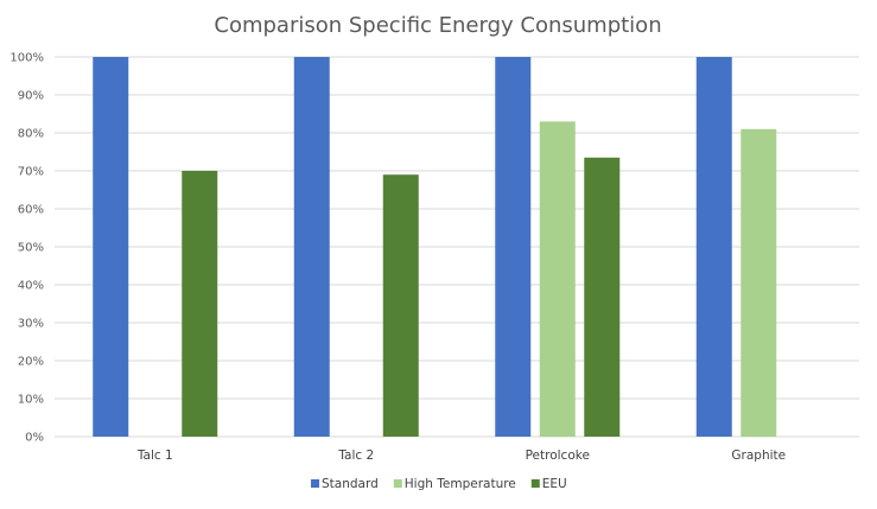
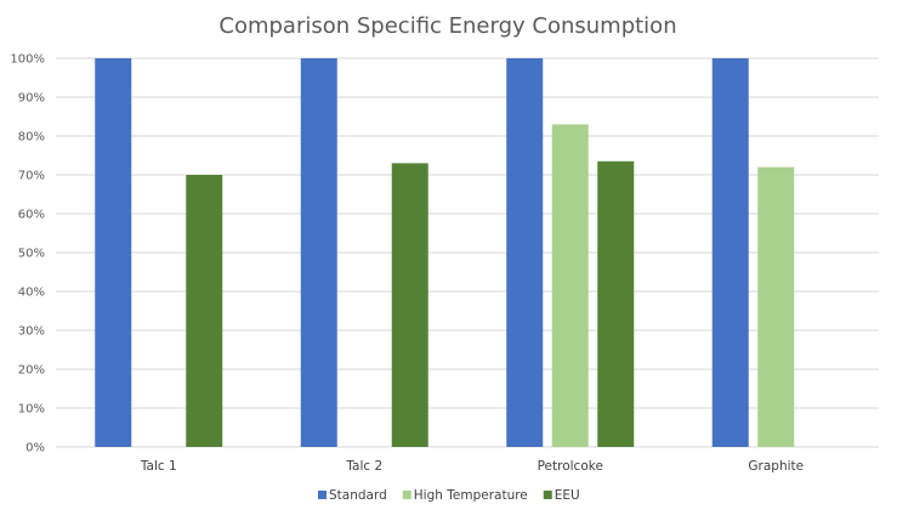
EEU/Talc 2: 69% -> 73%
High Temperature/Graphite: 81% -> 72%
